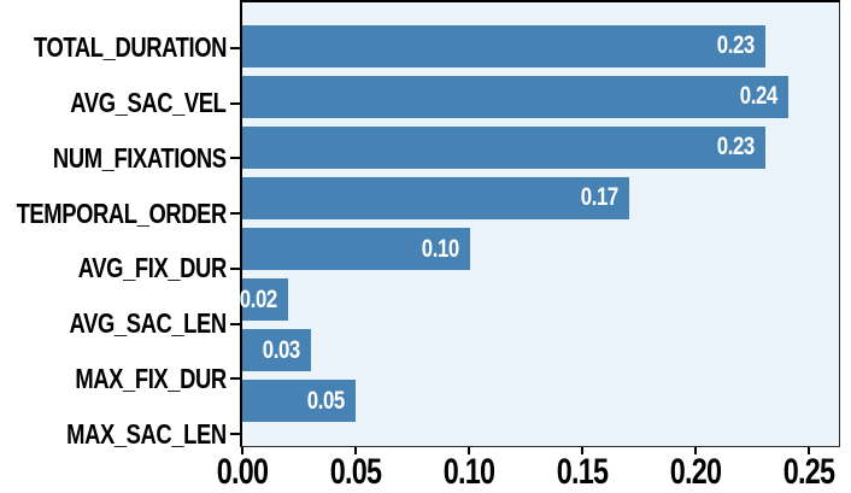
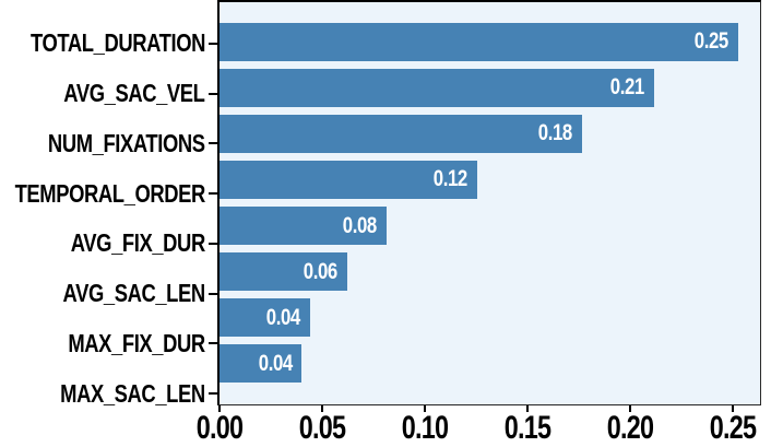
TOTAL_DURATION: 0.23 -> 0.25
AVG_SAC_VEL: 0.24 -> 0.21
NUM_FIXATIONS: 0.23 -> 0.18
TEMPORAL_ORDER: 0.17 -> 0.12
AVG_FIX_DUR: 0.10 -> 0.08
AVG_SAC_LEN: 0.02 -> 0.06
MAX_FIX_DUR: 0.03 -> 0.04
MAX_SAC_LEN: 0.05 -> 0.04
